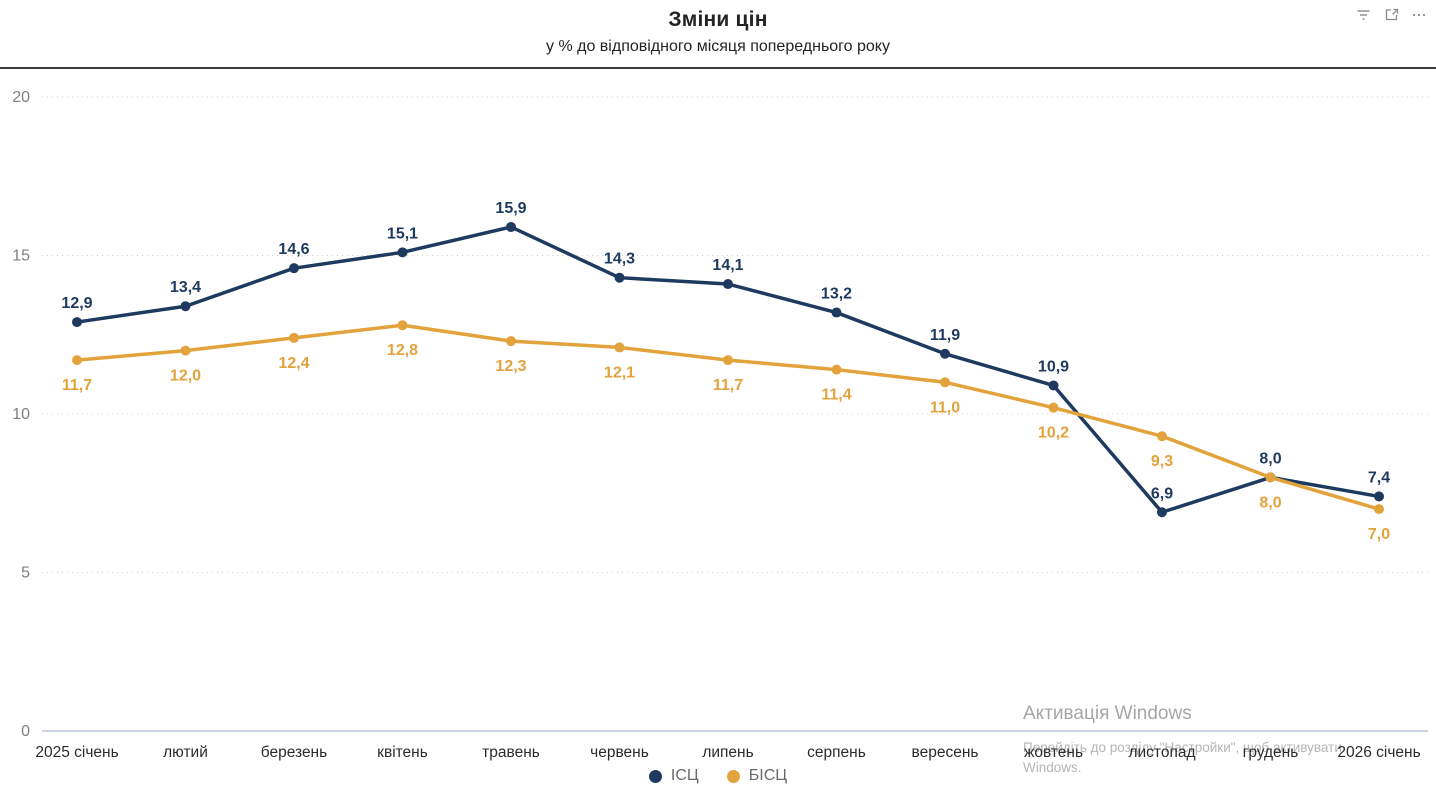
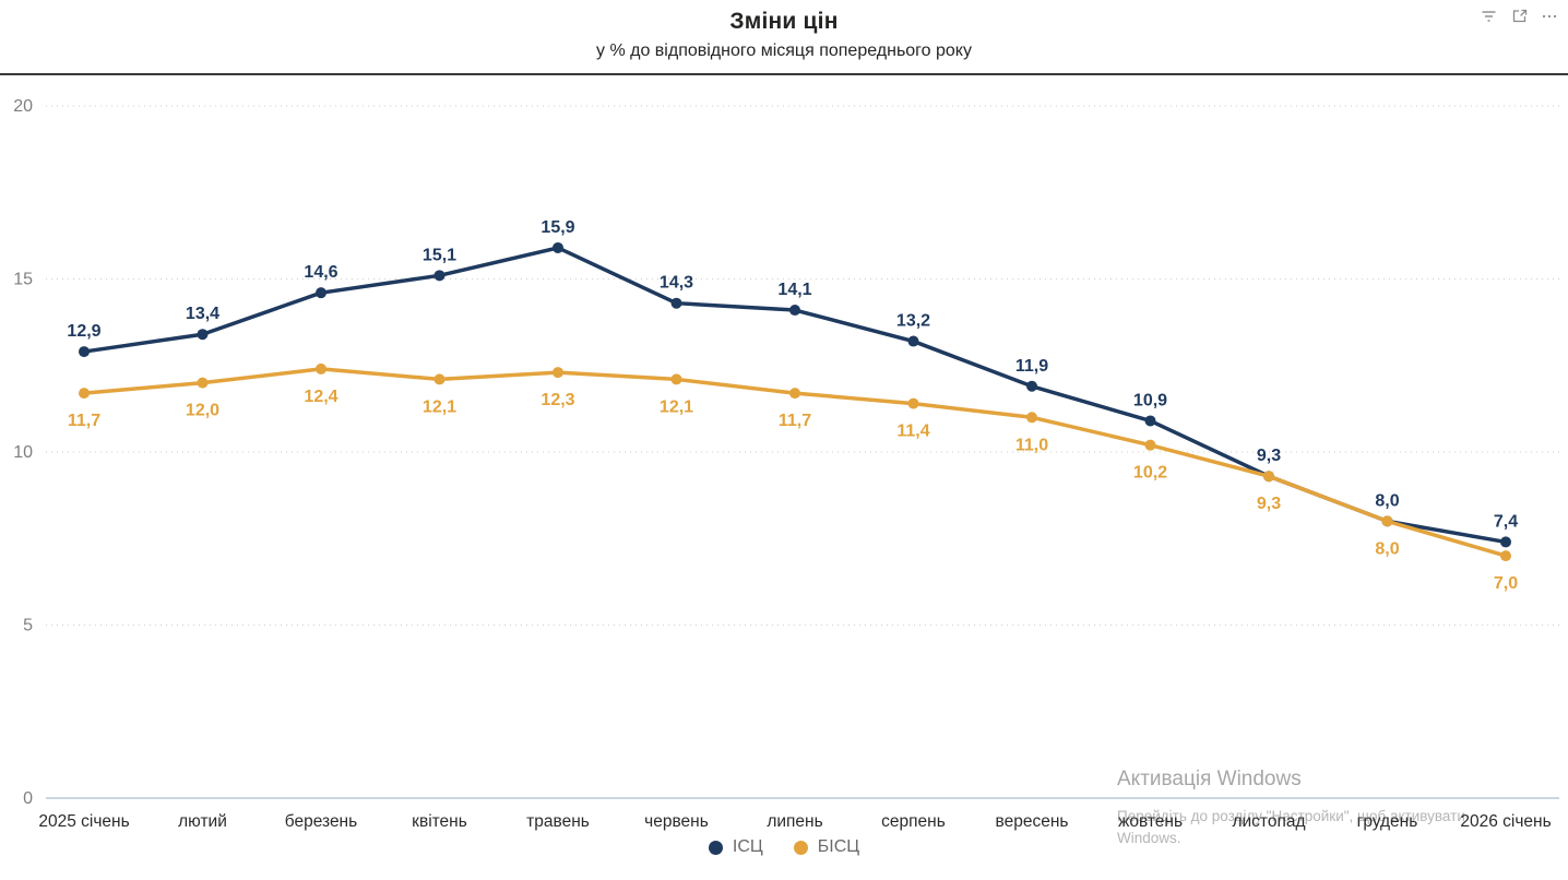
БІСЦ/квітень: 12,8 -> 12,1
ІСЦ/листопад: 6,9 -> 9,3
